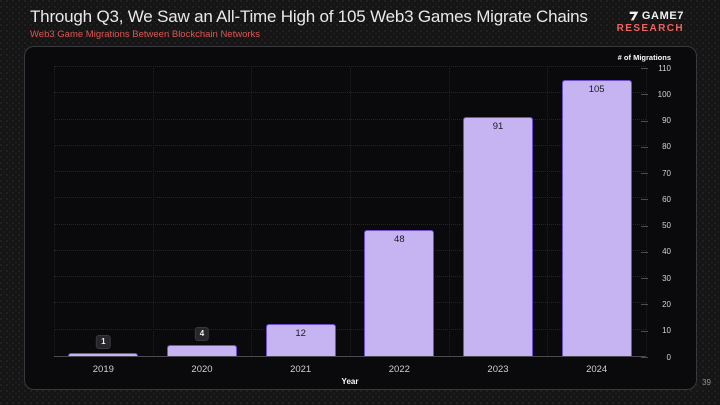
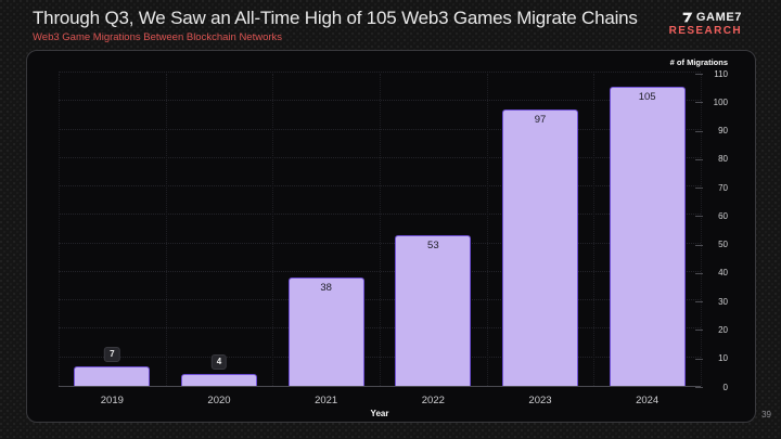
2019: 1 -> 7
2021: 12 -> 38
2022: 48 -> 53
2023: 91 -> 97
